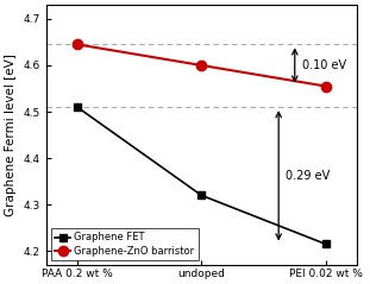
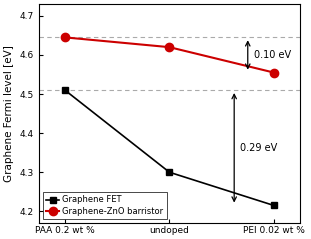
Graphene FET/undoped: 4.320 -> 4.300
Graphene-ZnO barristor/undoped: 4.600 -> 4.620
